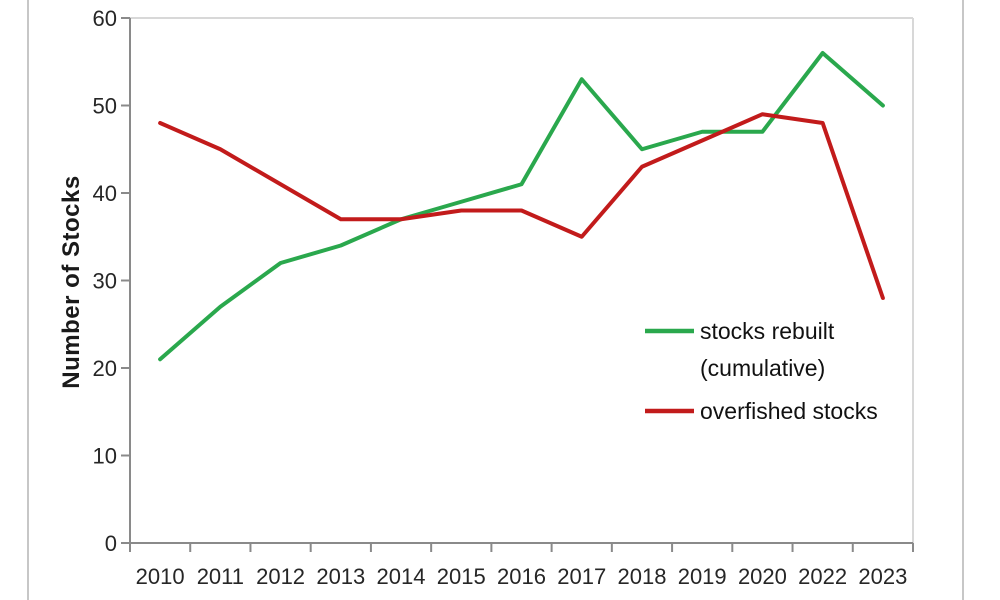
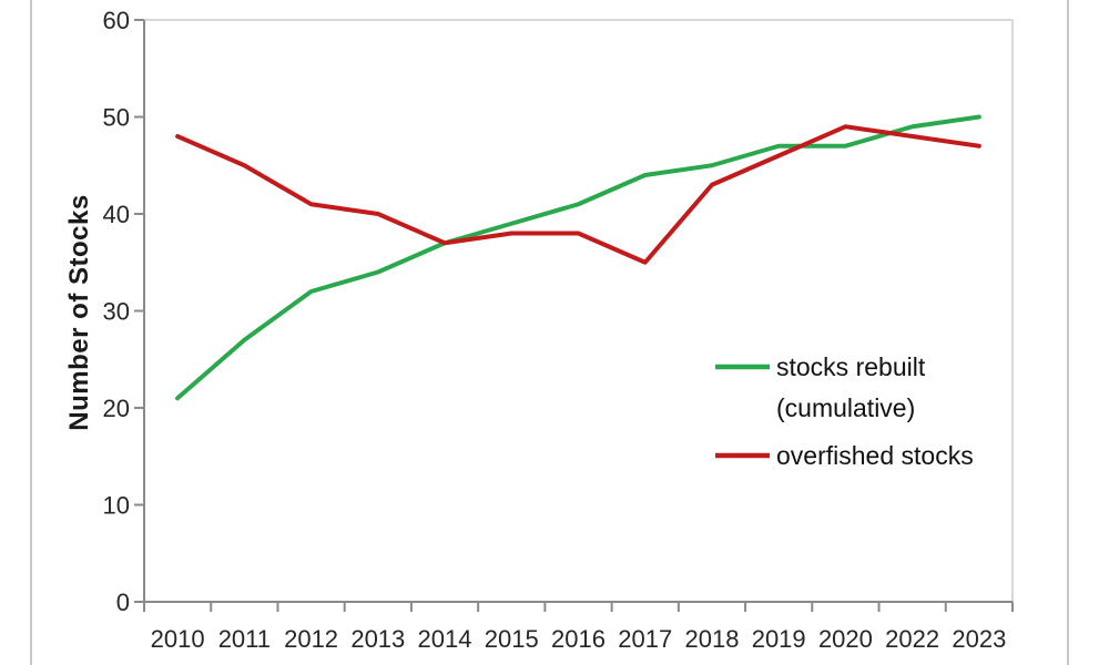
overfished stocks/2013: 37 -> 40
stocks rebuilt (cumulative)/2017: 53 -> 44
stocks rebuilt (cumulative)/2022: 56 -> 49
overfished stocks/2023: 28 -> 47
